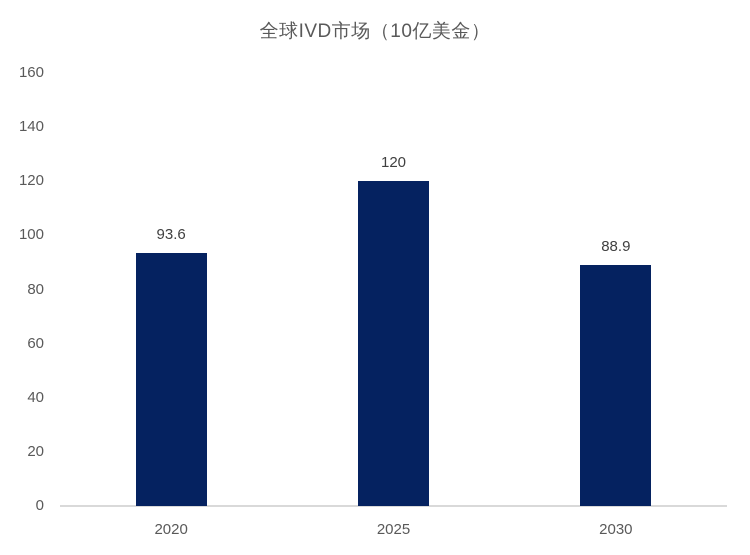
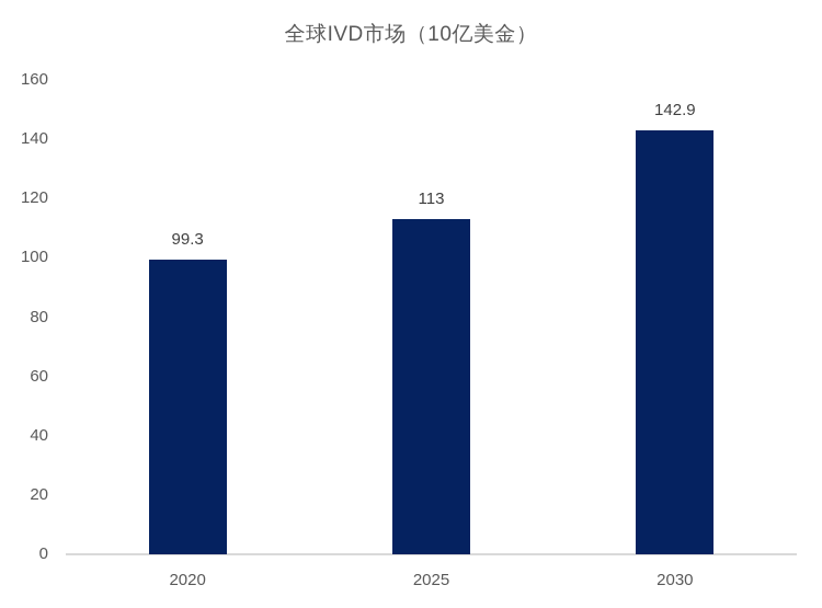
2020: 93.6 -> 99.3
2025: 120 -> 113
2030: 88.9 -> 142.9
